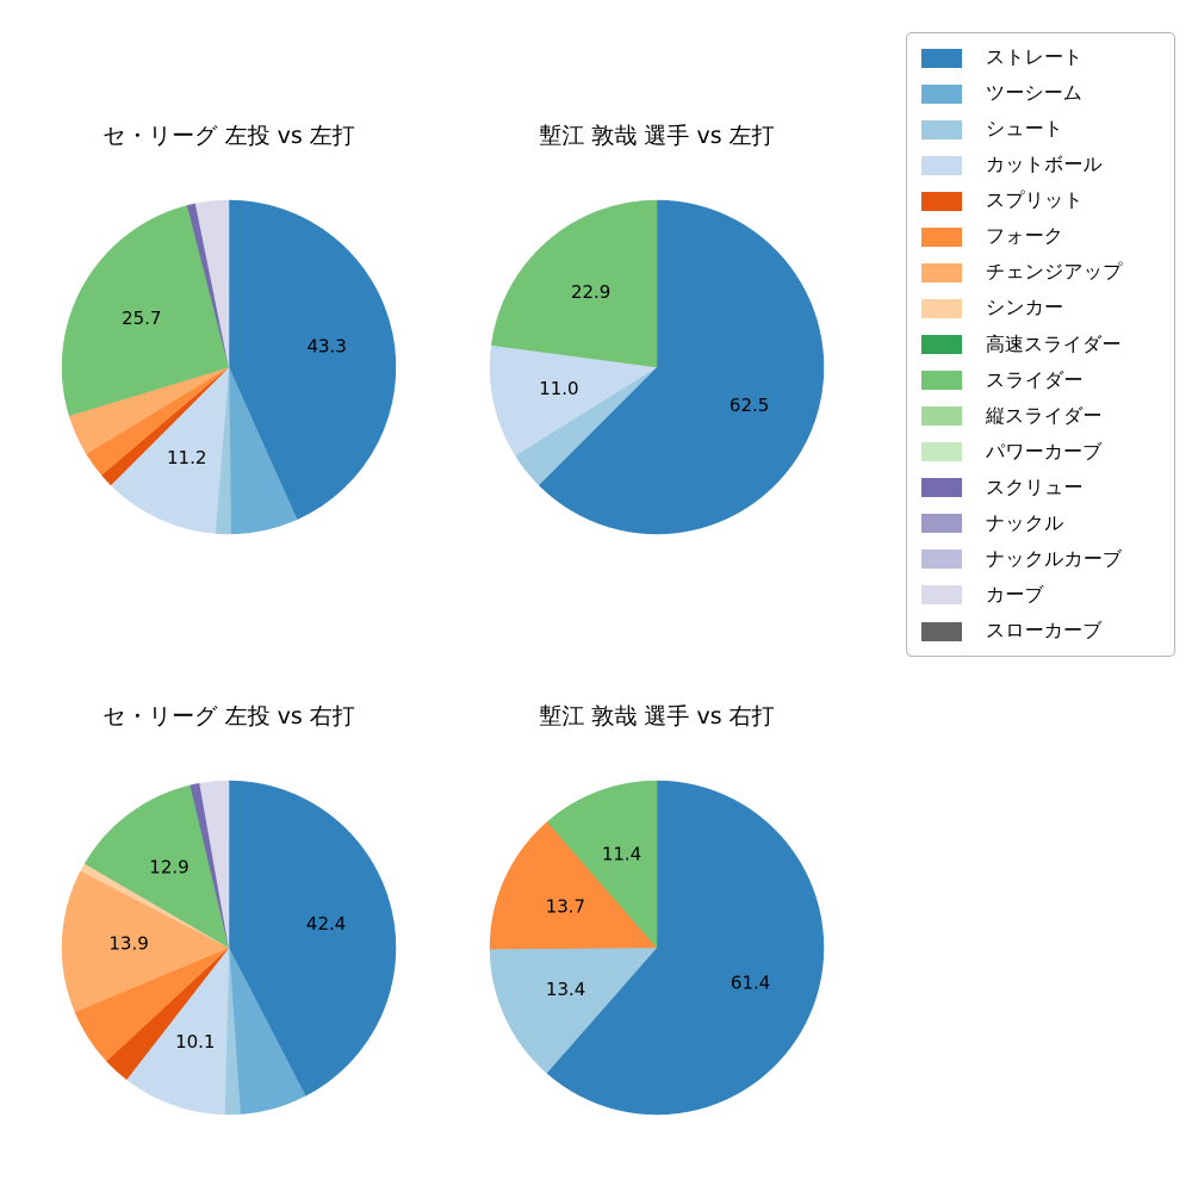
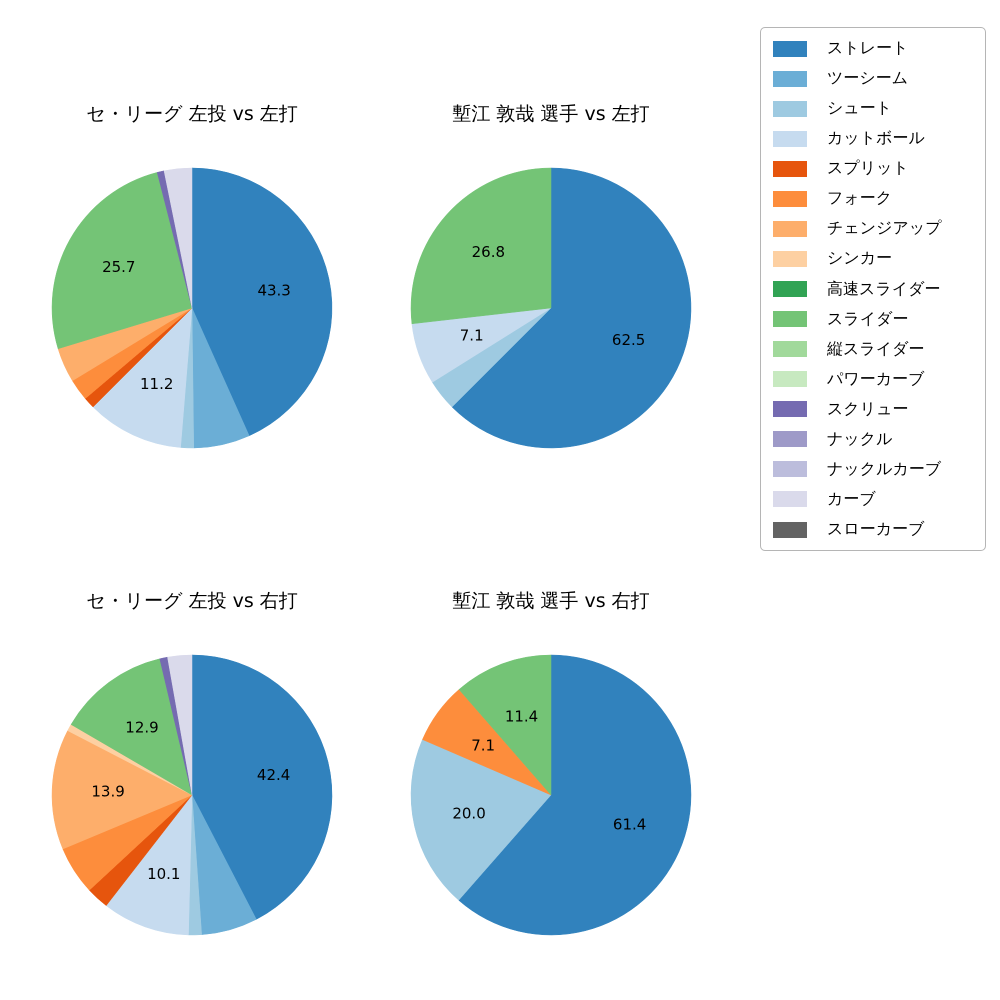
塹江 敦哉 選手 vs 左打/カットボール: 11.0 -> 7.1
塹江 敦哉 選手 vs 左打/スライダー: 22.9 -> 26.8
塹江 敦哉 選手 vs 右打/シュート: 13.4 -> 20.0
塹江 敦哉 選手 vs 右打/フォーク: 13.7 -> 7.1
